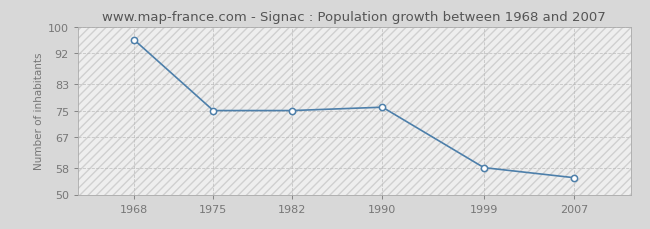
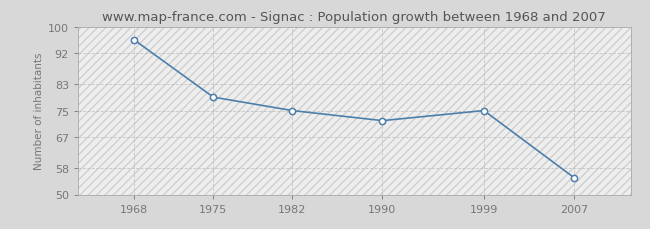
1975: 75 -> 79
1990: 76 -> 72
1999: 58 -> 75
